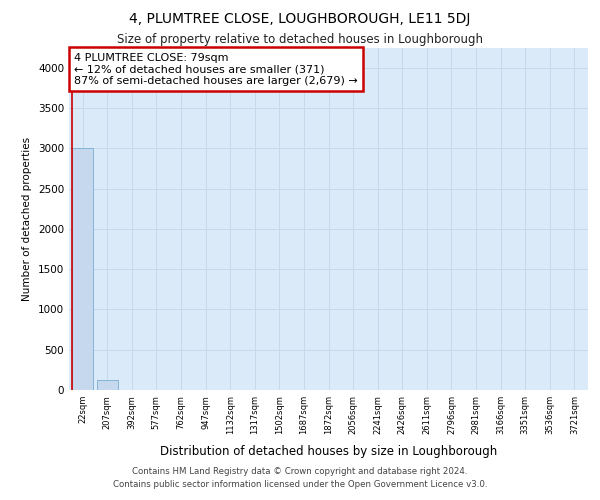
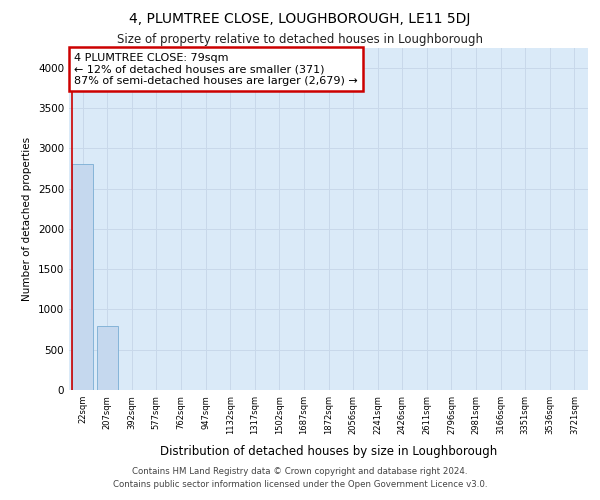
22sqm: 3000 -> 2800
207sqm: 120 -> 800
